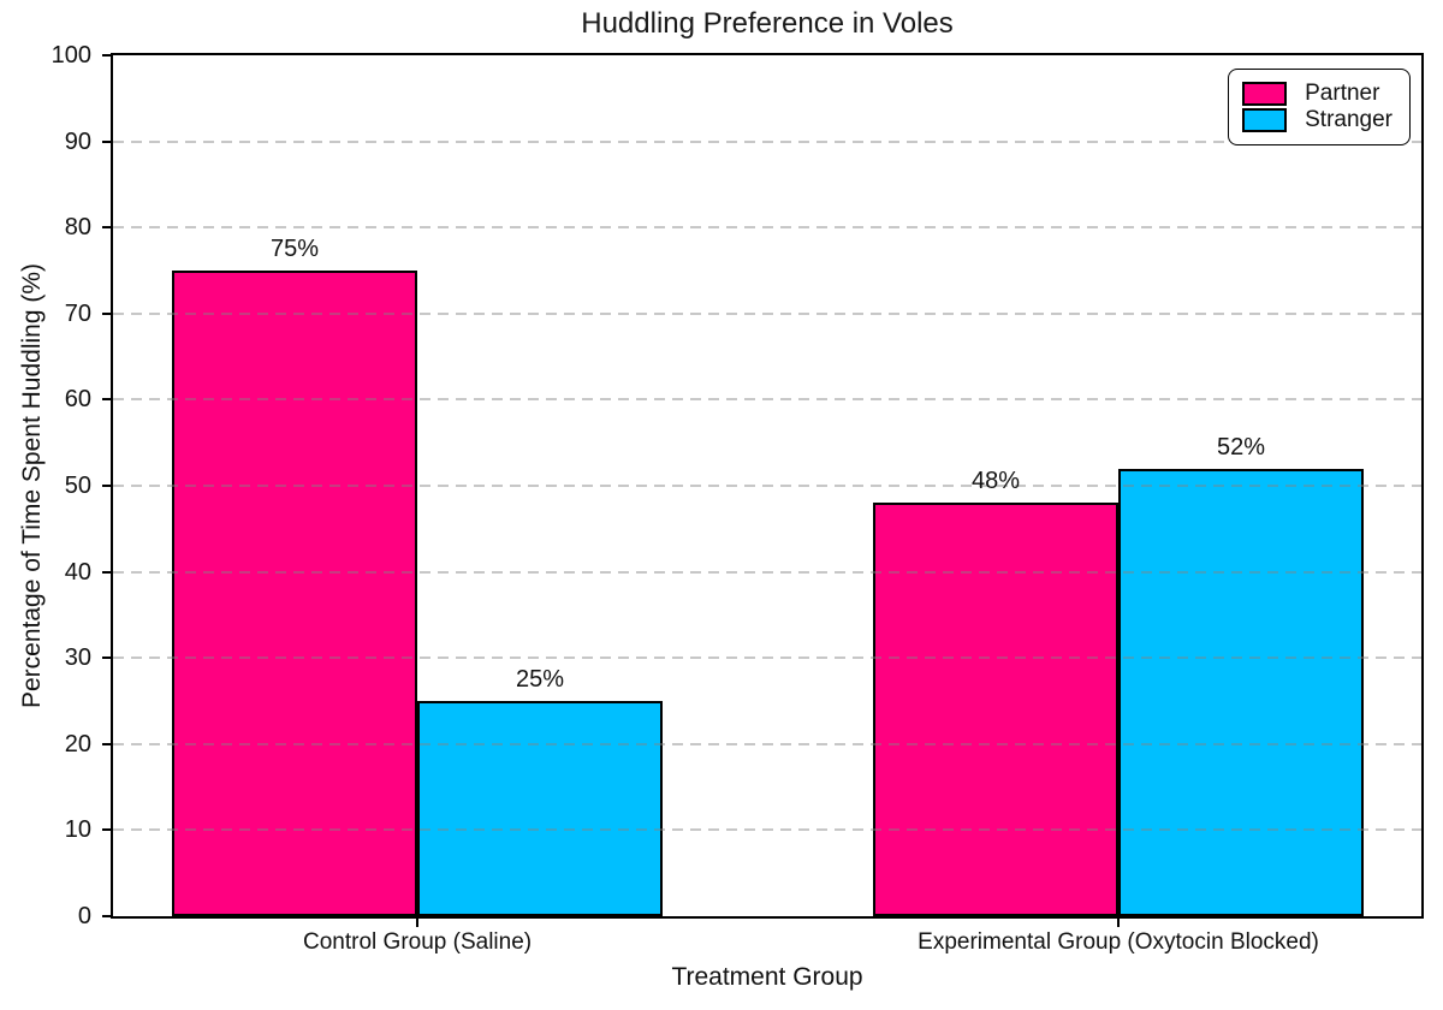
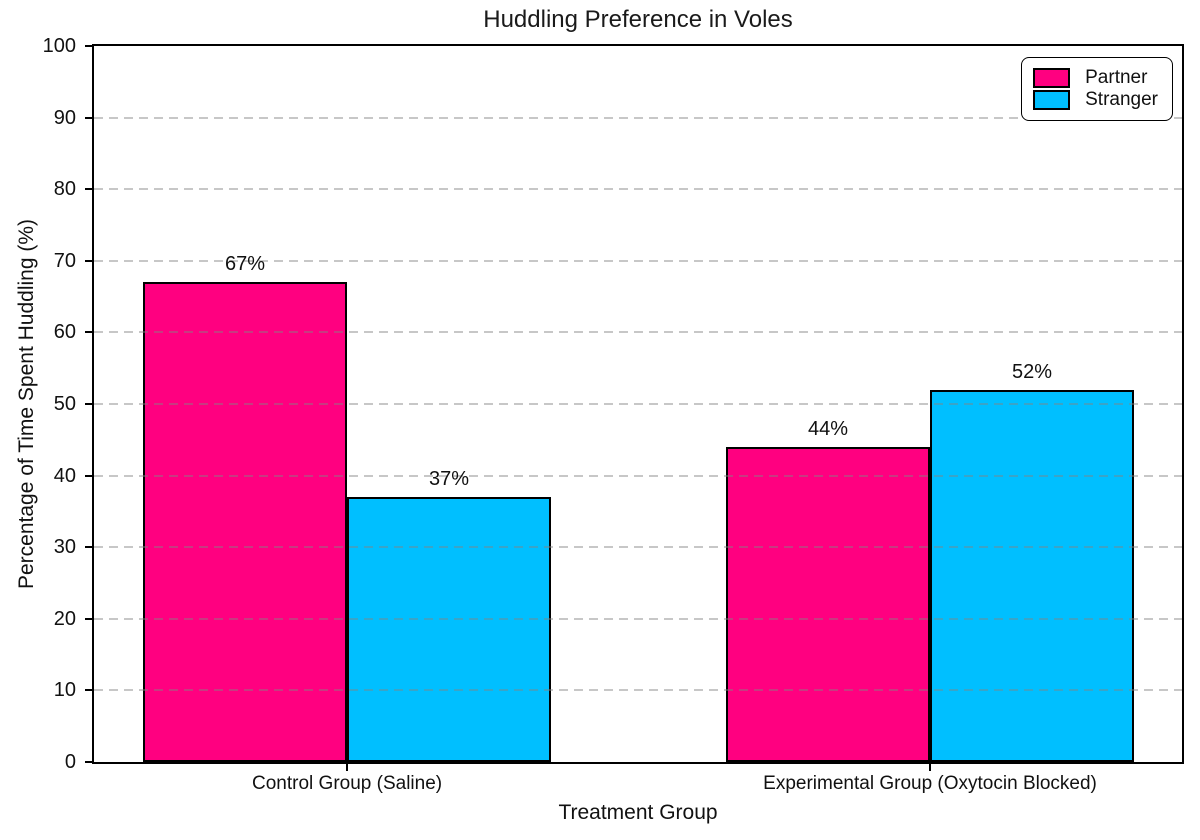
Partner/Control Group (Saline): 75% -> 67%
Stranger/Control Group (Saline): 25% -> 37%
Partner/Experimental Group (Oxytocin Blocked): 48% -> 44%
